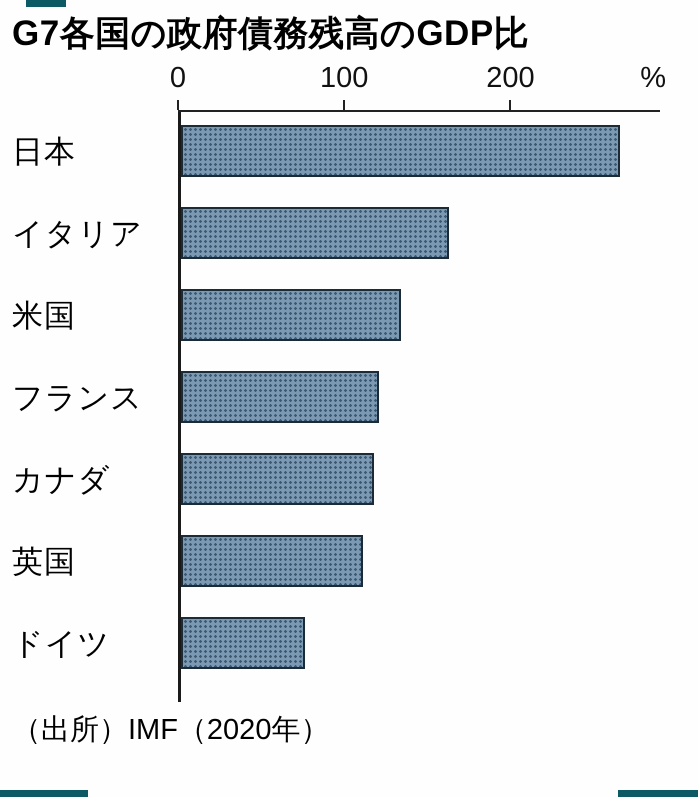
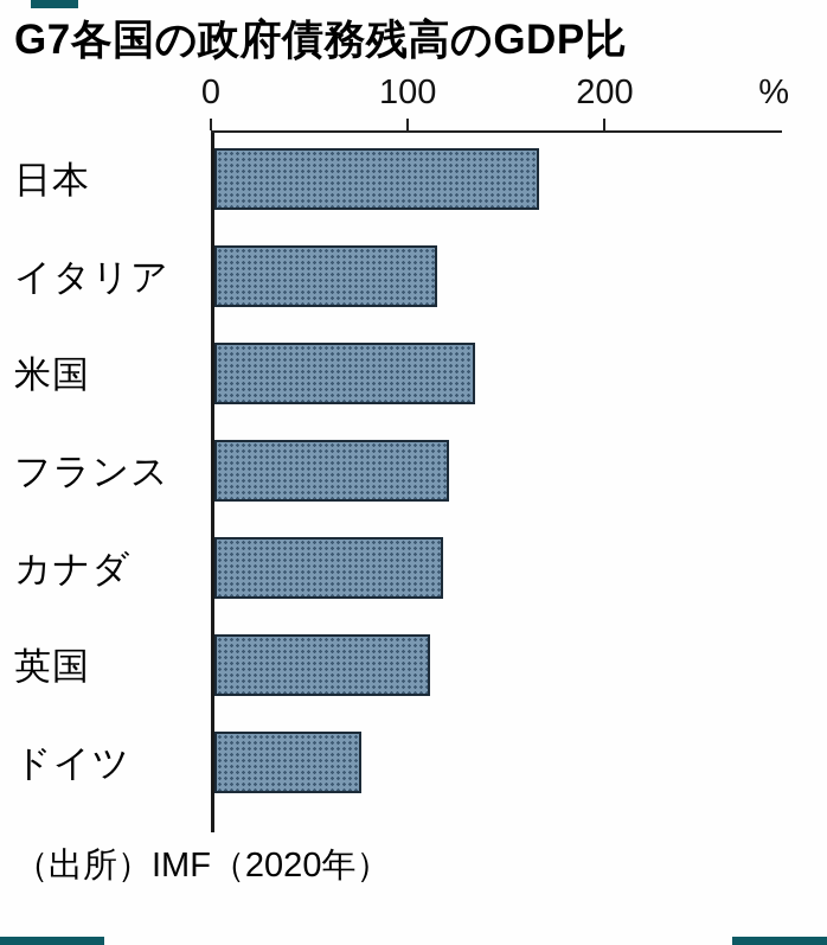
日本: 266 -> 166
イタリア: 162 -> 114
